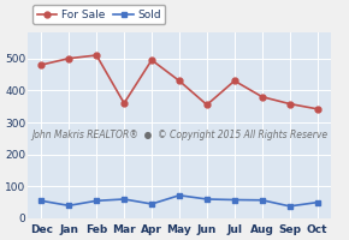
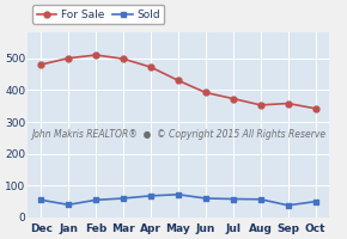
For Sale/Mar: 360 -> 498
For Sale/Apr: 495 -> 472
Sold/Apr: 45 -> 68
For Sale/Jun: 355 -> 392
For Sale/Jul: 430 -> 373
For Sale/Aug: 380 -> 353
